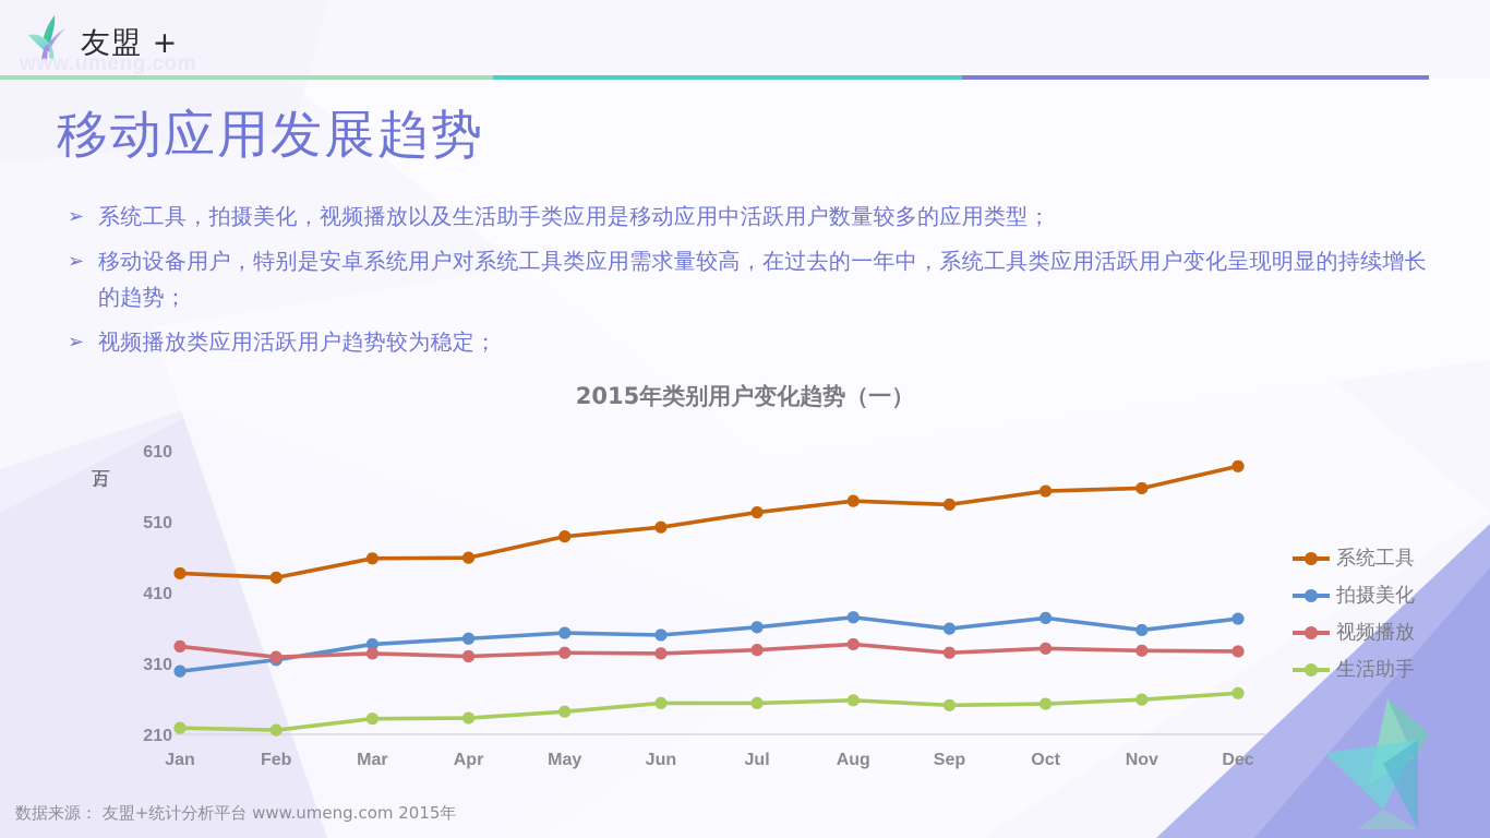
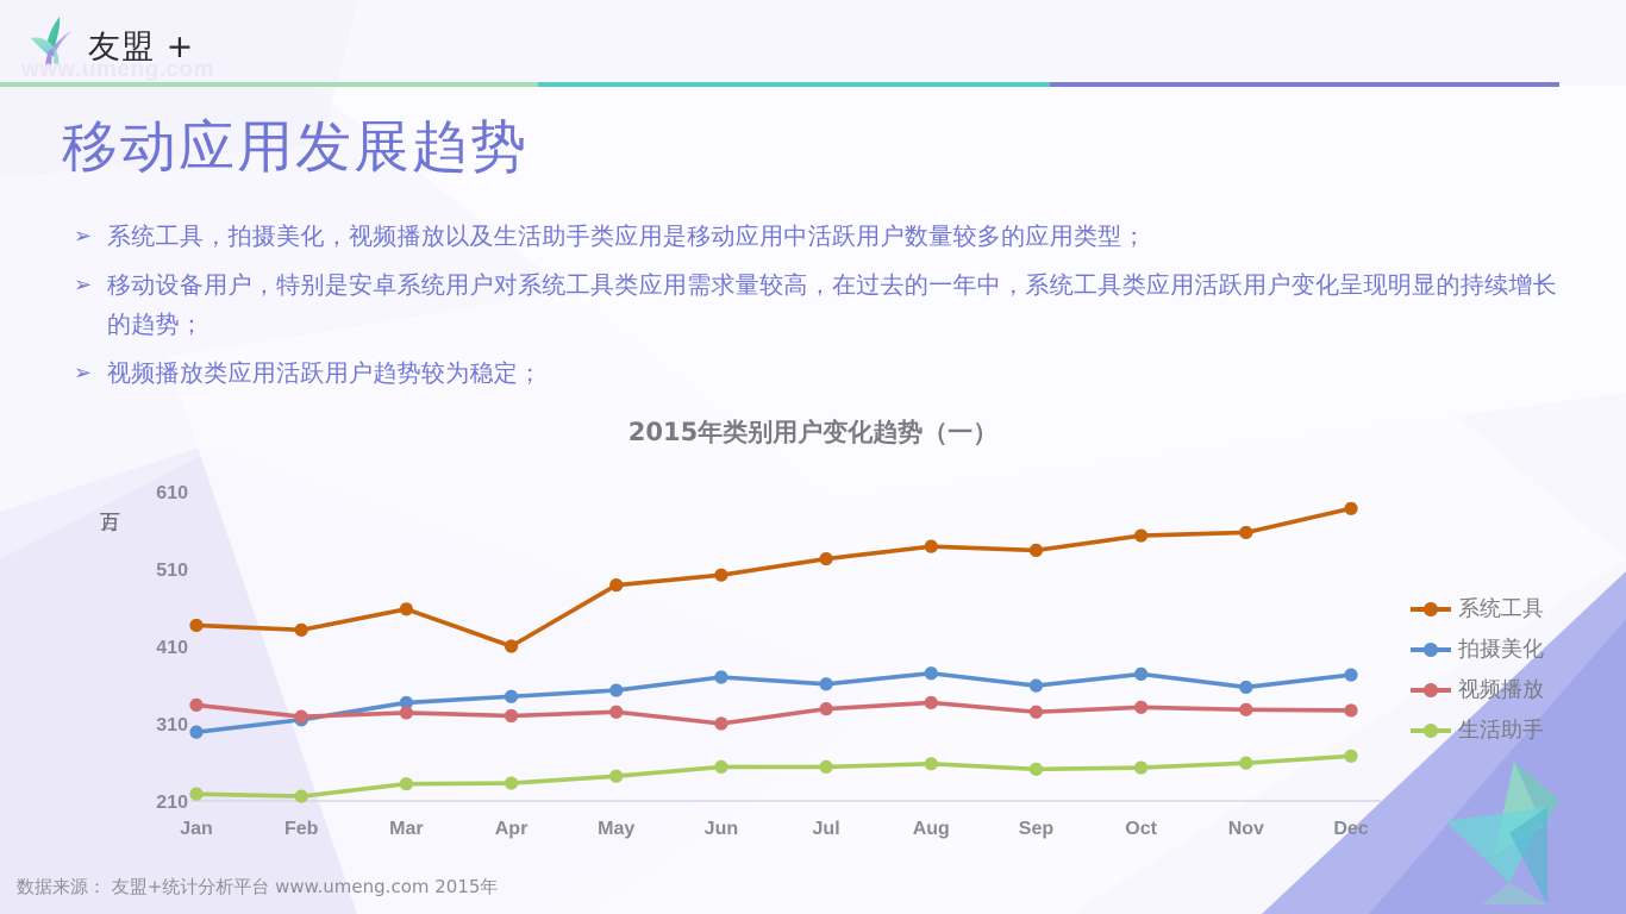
系统工具/Apr: 460 -> 410
拍摄美化/Jun: 350 -> 370
视频播放/Jun: 320 -> 310
